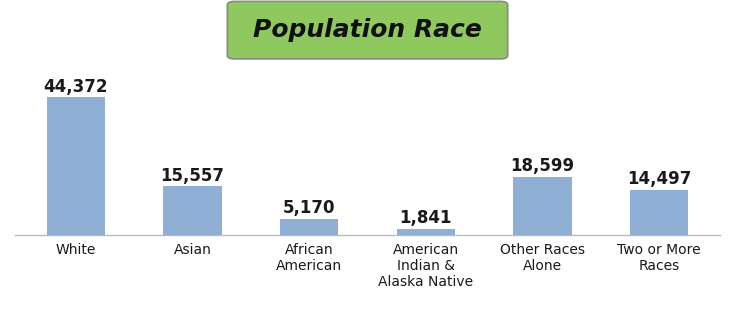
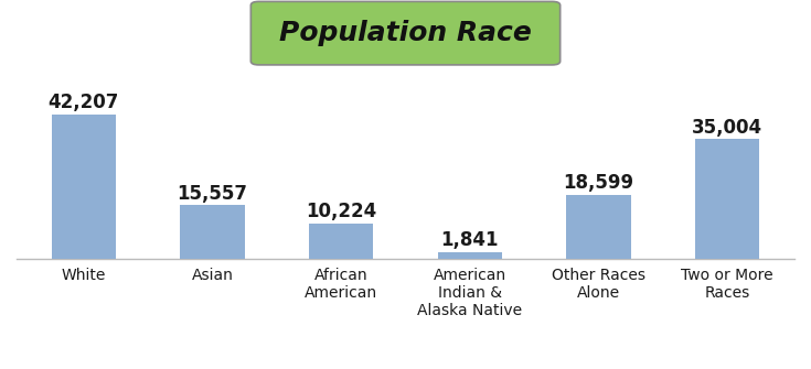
White: 44,372 -> 42,207
African American: 5,170 -> 10,224
Two or More Races: 14,497 -> 35,004
